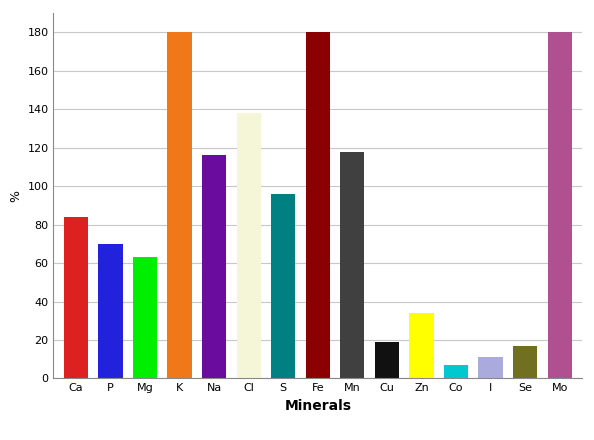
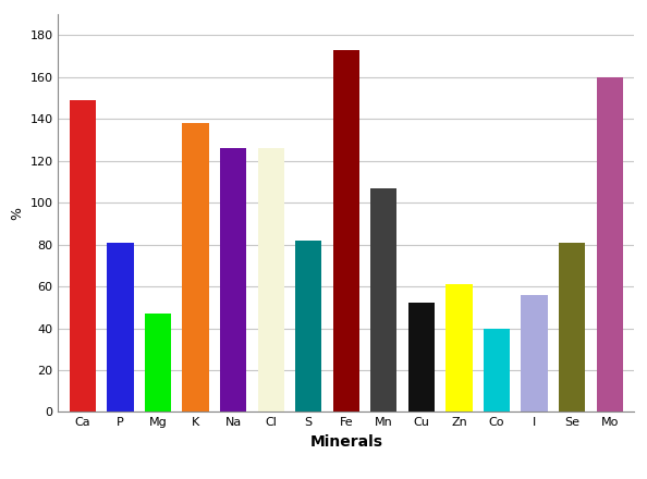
Ca: 84 -> 149
P: 70 -> 81
Mg: 63 -> 47
K: 180 -> 138
Na: 116 -> 126
Cl: 138 -> 126
S: 96 -> 82
Fe: 180 -> 173
Mn: 118 -> 107
Cu: 19 -> 52
Zn: 34 -> 61
Co: 7 -> 40
I: 11 -> 56
Se: 17 -> 81
Mo: 180 -> 160
